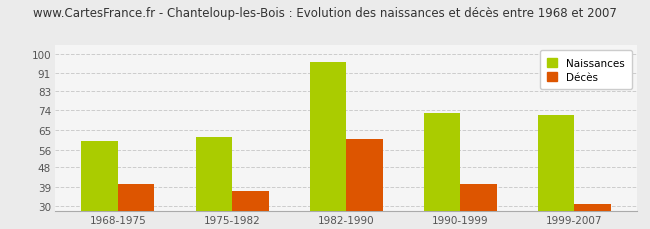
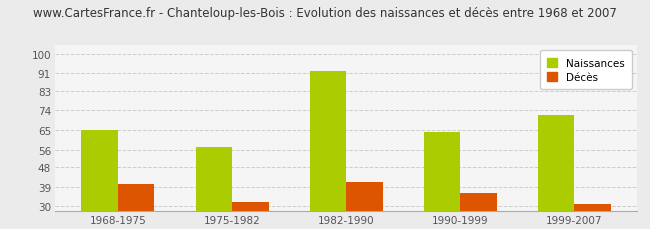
Naissances/1968-1975: 60 -> 65
Naissances/1975-1982: 62 -> 57
Décès/1975-1982: 37 -> 32
Naissances/1982-1990: 96 -> 92
Décès/1982-1990: 61 -> 41
Naissances/1990-1999: 73 -> 64
Décès/1990-1999: 40 -> 36
